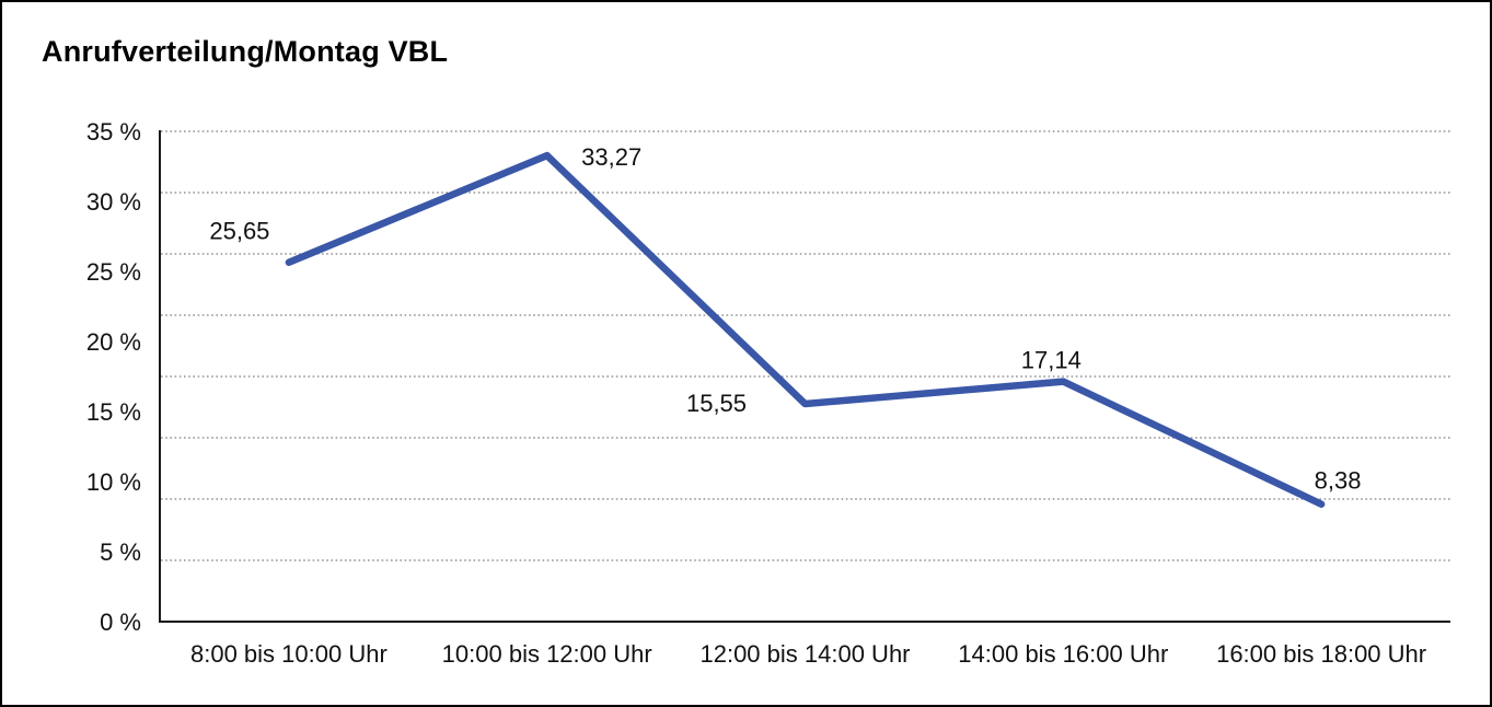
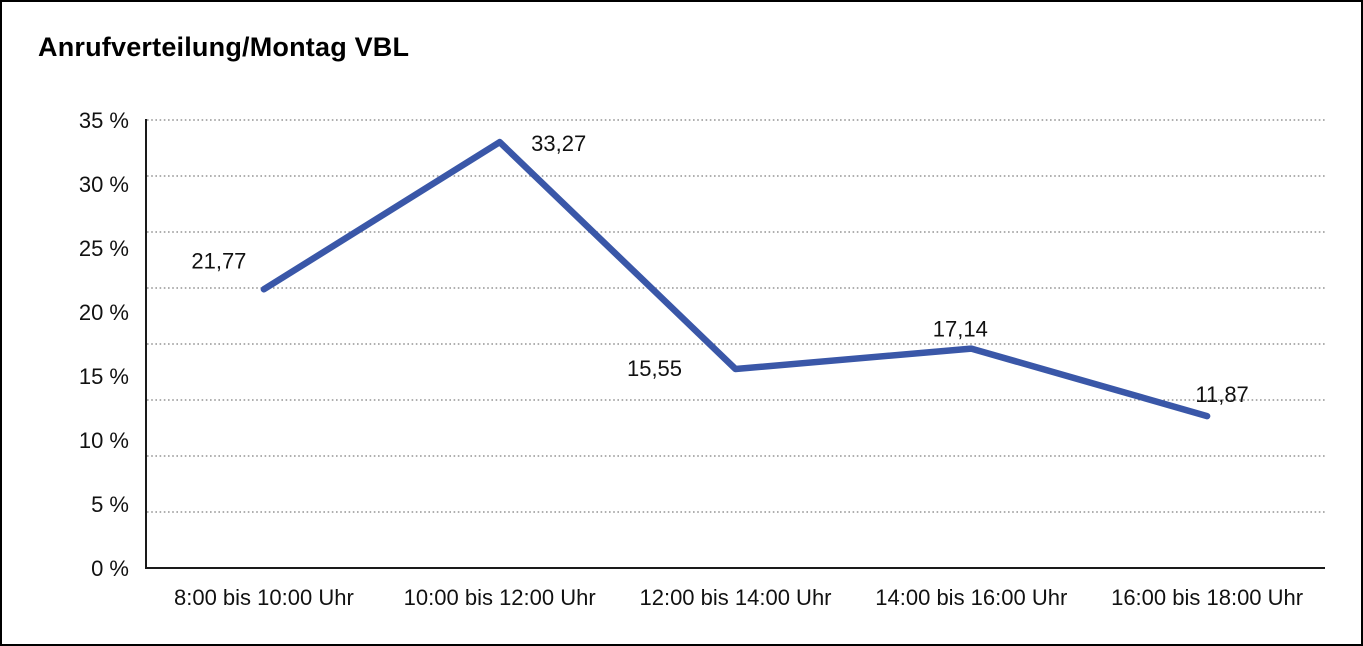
8:00 bis 10:00 Uhr: 25,65 -> 21,77
16:00 bis 18:00 Uhr: 8,38 -> 11,87
